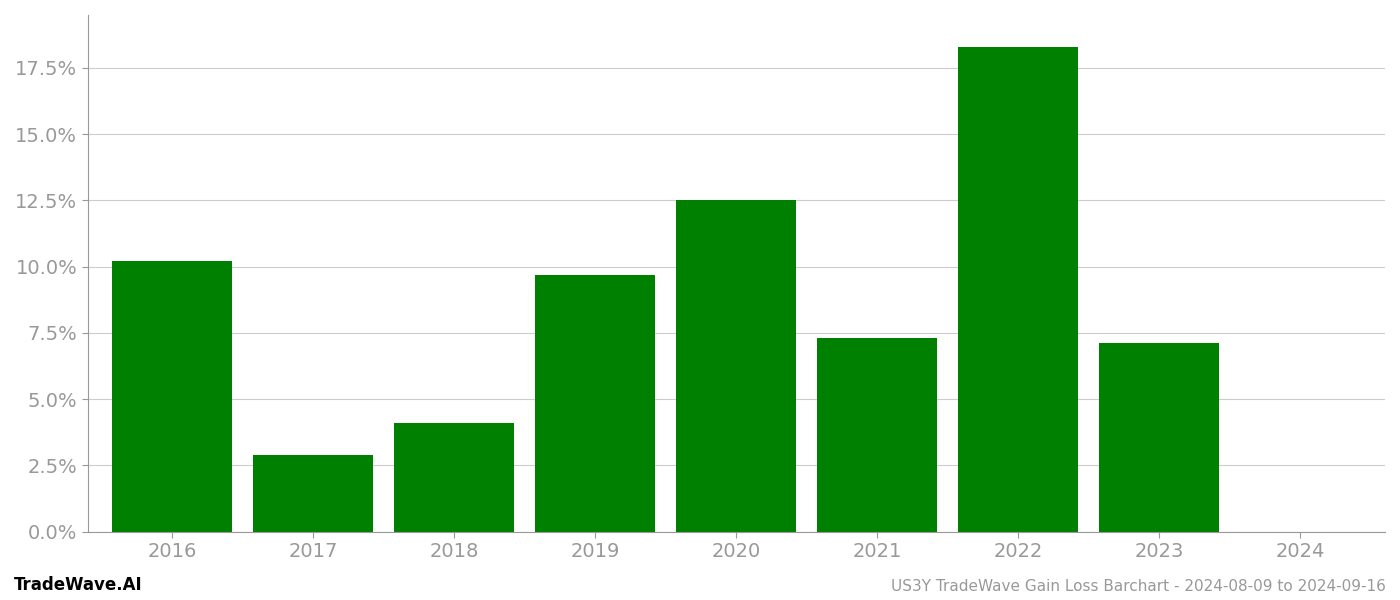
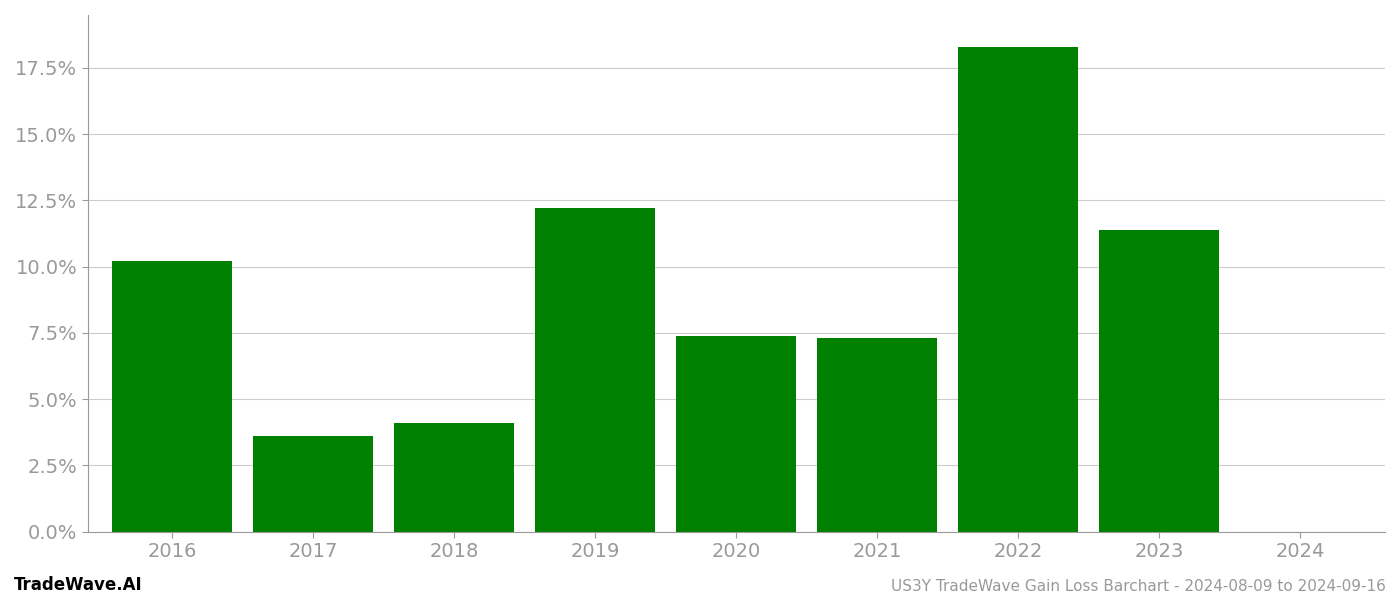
2017: 2.9% -> 3.6%
2019: 9.7% -> 12.2%
2020: 12.5% -> 7.4%
2023: 7.1% -> 11.4%
